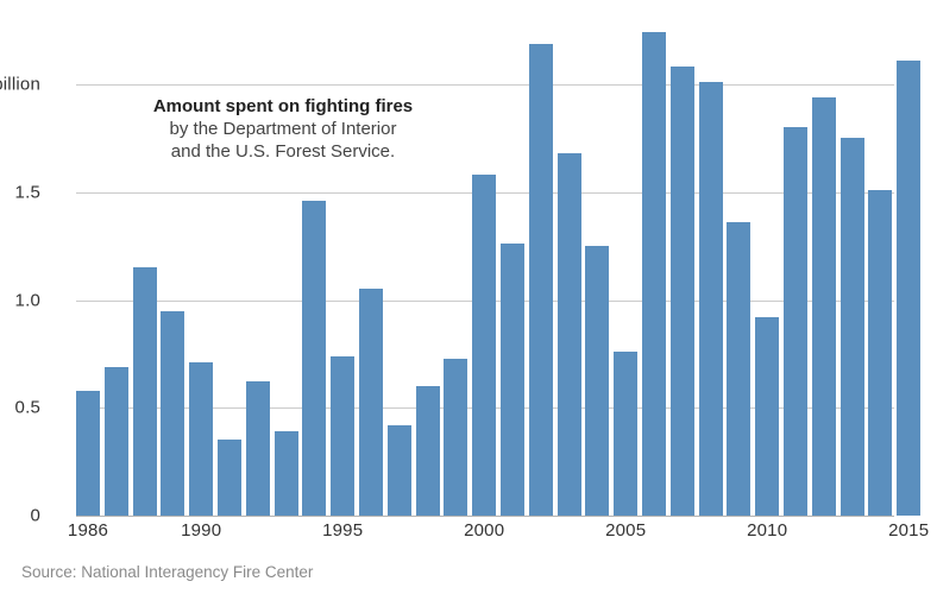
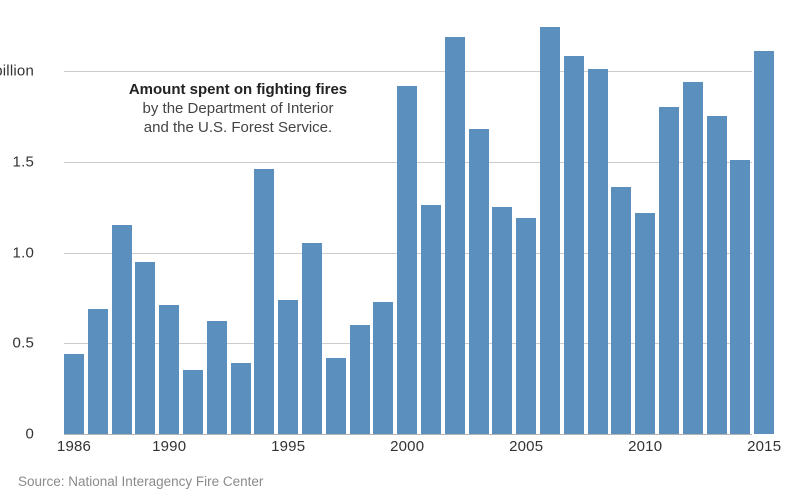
1986: 0.58 -> 0.44
2000: 1.58 -> 1.92
2005: 0.76 -> 1.19
2010: 0.92 -> 1.22
